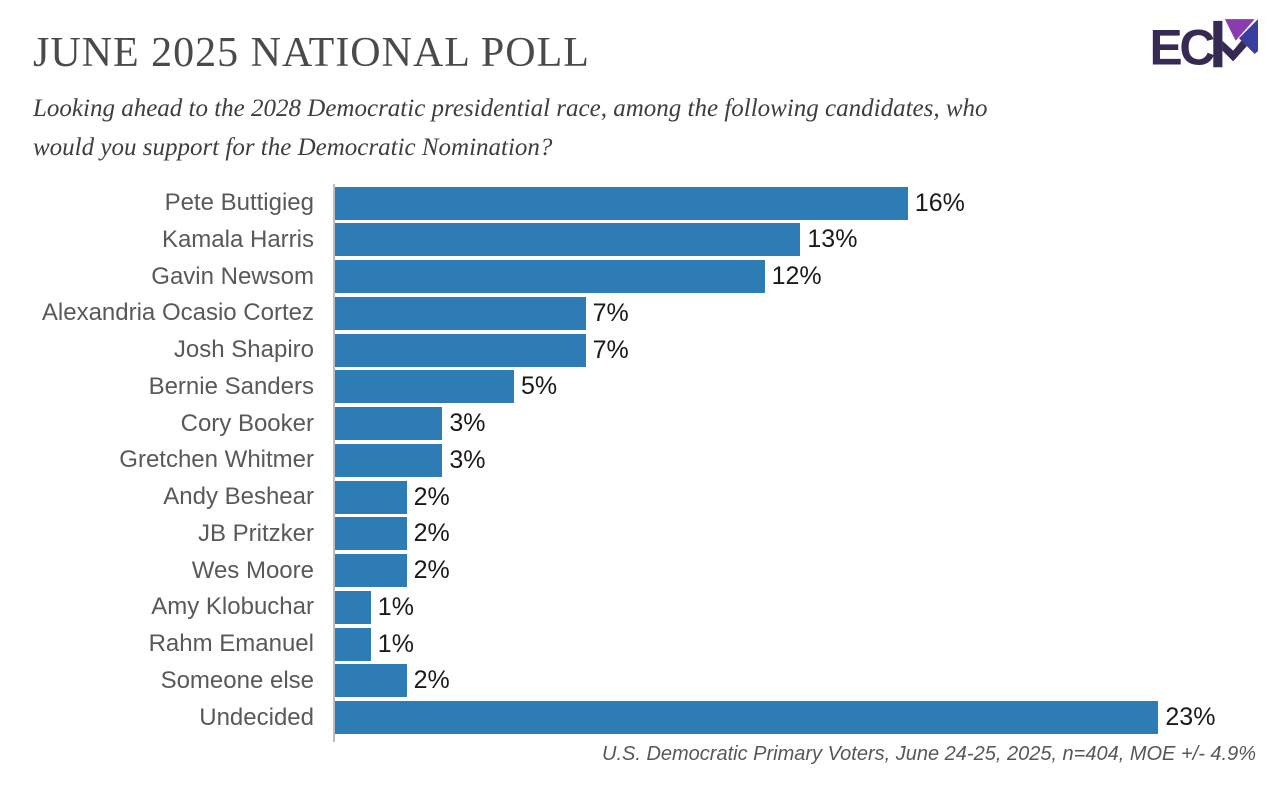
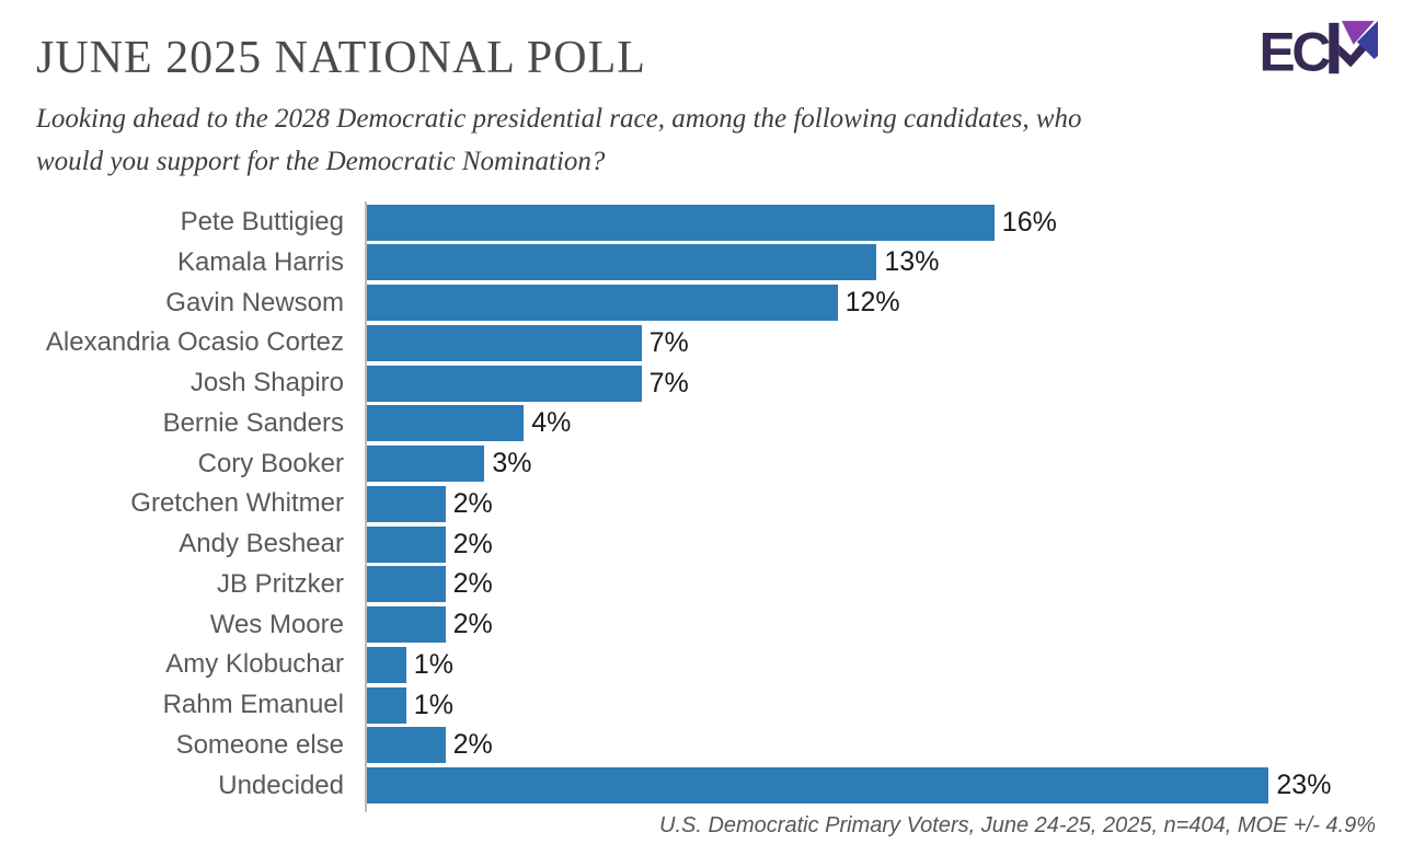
Bernie Sanders: 5% -> 4%
Gretchen Whitmer: 3% -> 2%
